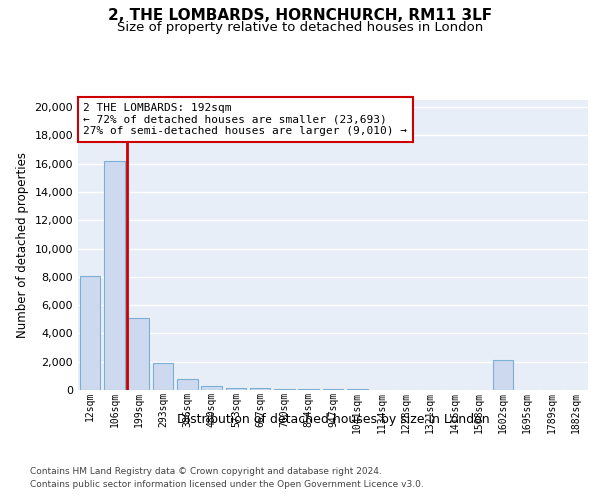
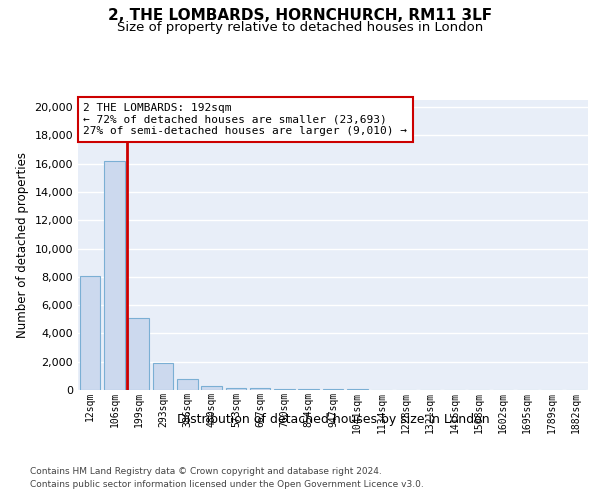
1602sqm: 2,100 -> 0
